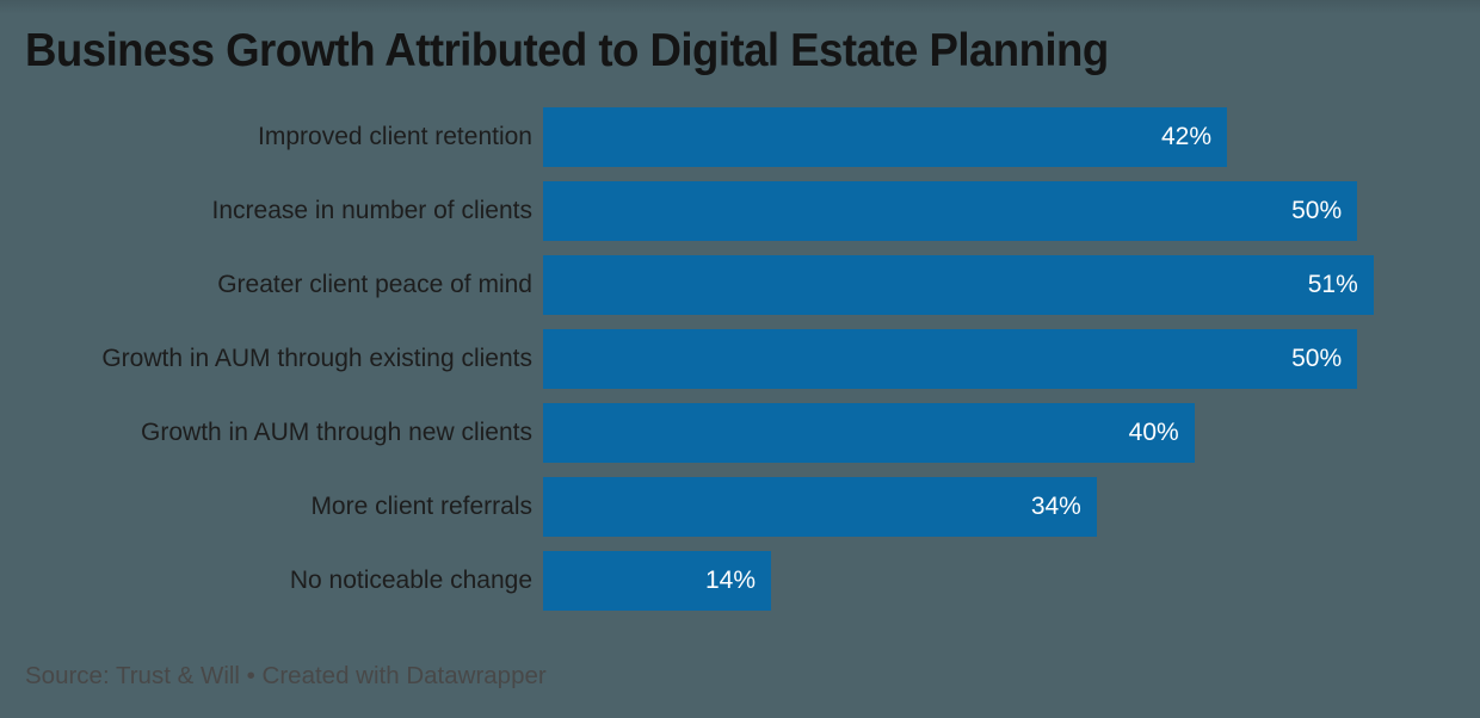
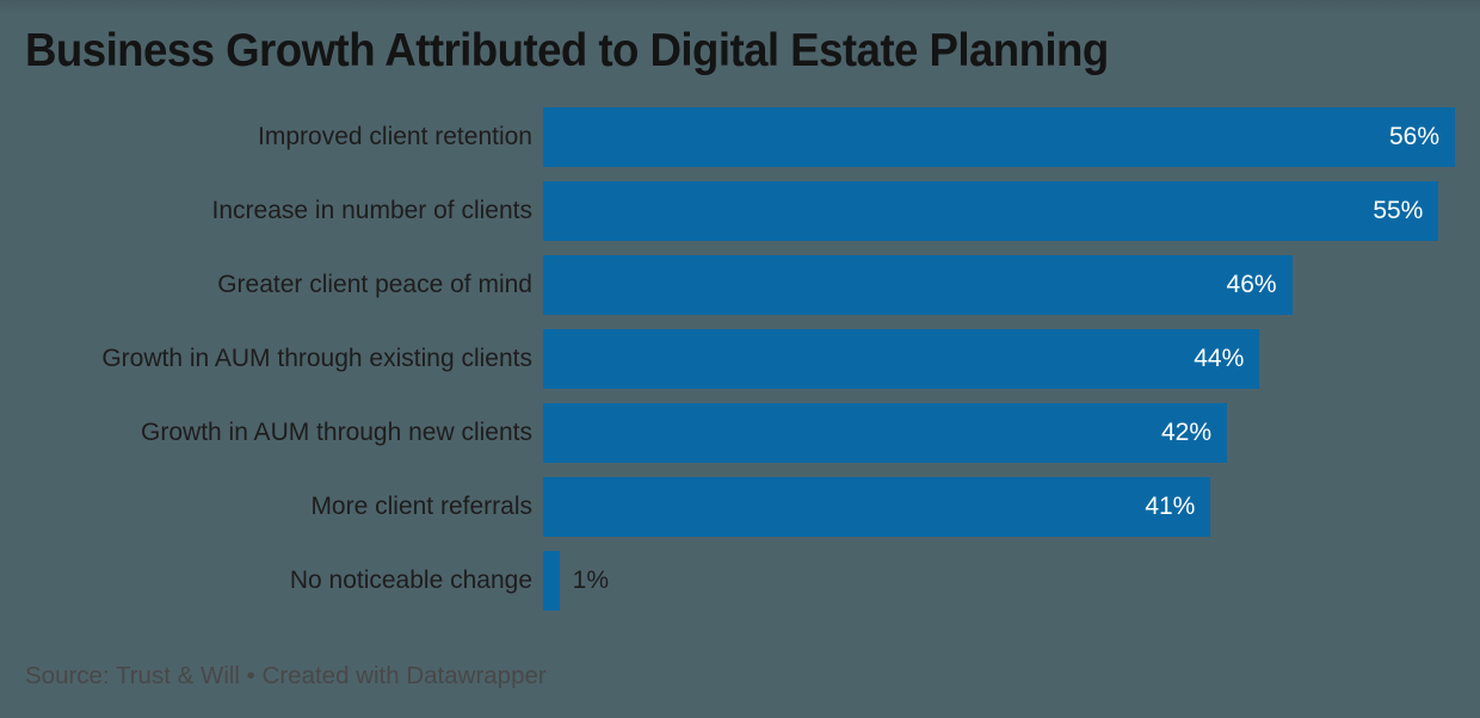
Improved client retention: 42% -> 56%
Increase in number of clients: 50% -> 55%
Greater client peace of mind: 51% -> 46%
Growth in AUM through existing clients: 50% -> 44%
Growth in AUM through new clients: 40% -> 42%
More client referrals: 34% -> 41%
No noticeable change: 14% -> 1%
